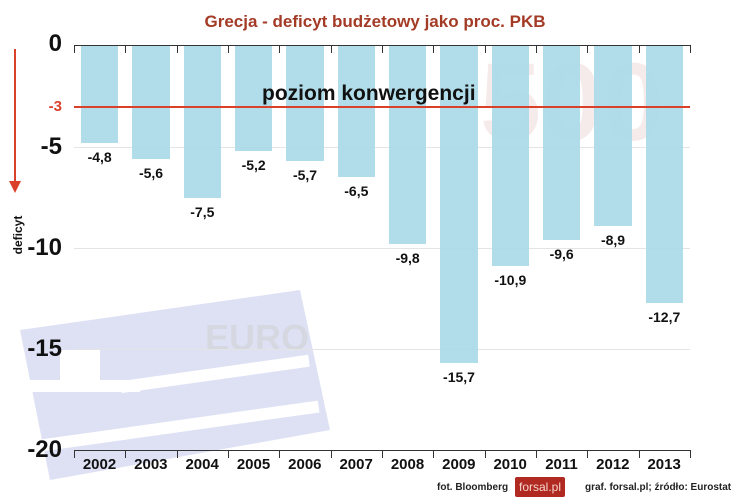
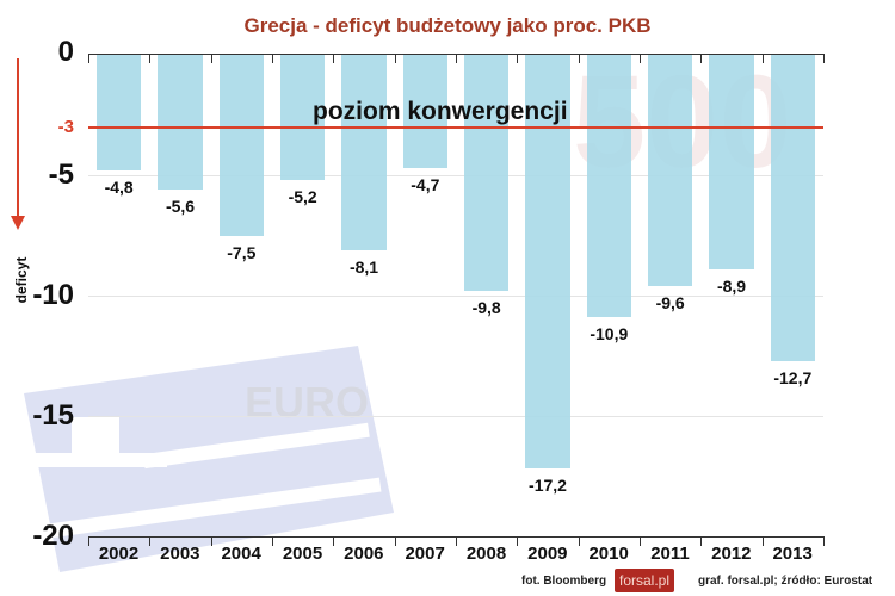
2006: -5,7 -> -8,1
2007: -6,5 -> -4,7
2009: -15,7 -> -17,2
